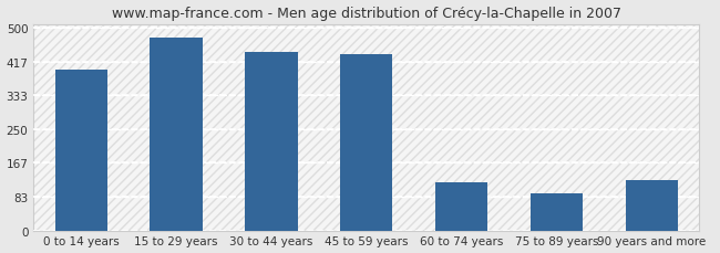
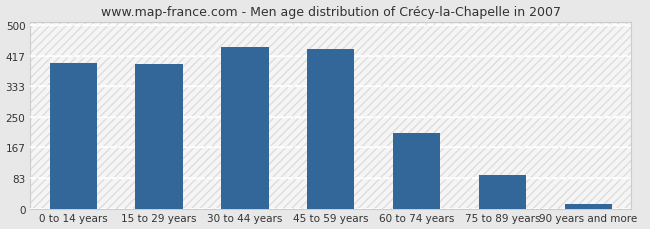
15 to 29 years: 475 -> 393
60 to 74 years: 120 -> 205
90 years and more: 125 -> 12
